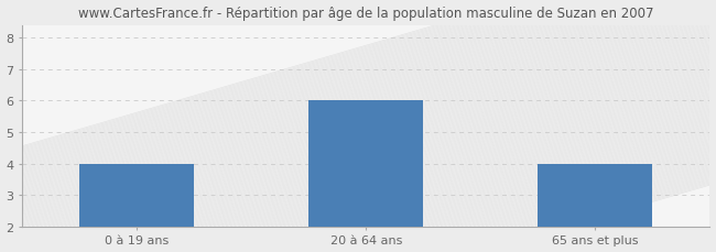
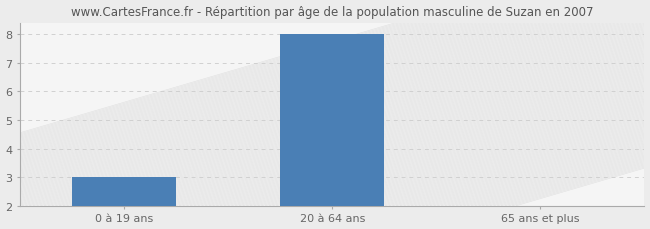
0 à 19 ans: 4 -> 3
20 à 64 ans: 6 -> 8
65 ans et plus: 4 -> 2
